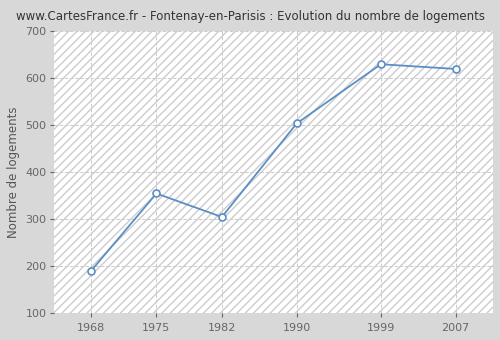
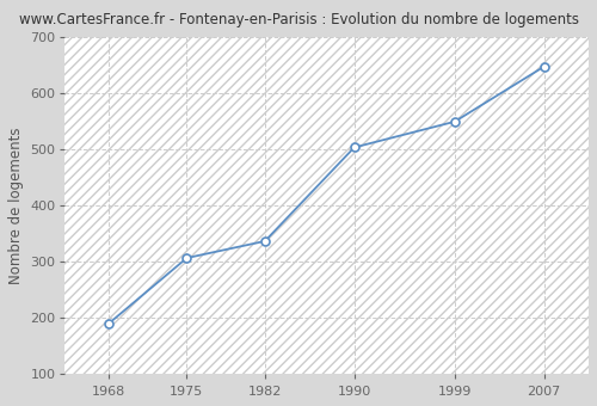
1975: 355 -> 307
1982: 305 -> 337
1999: 630 -> 550
2007: 620 -> 648
